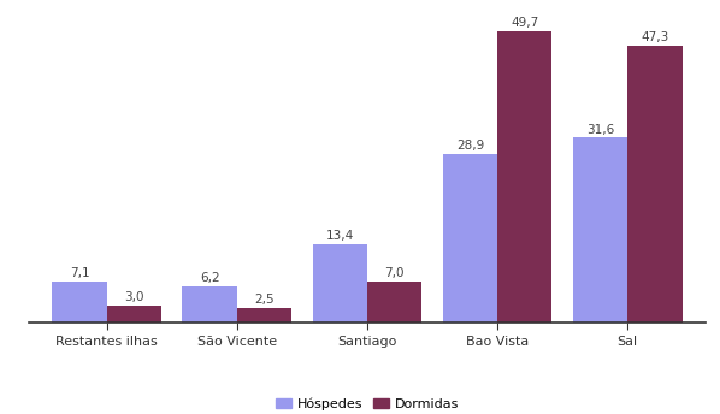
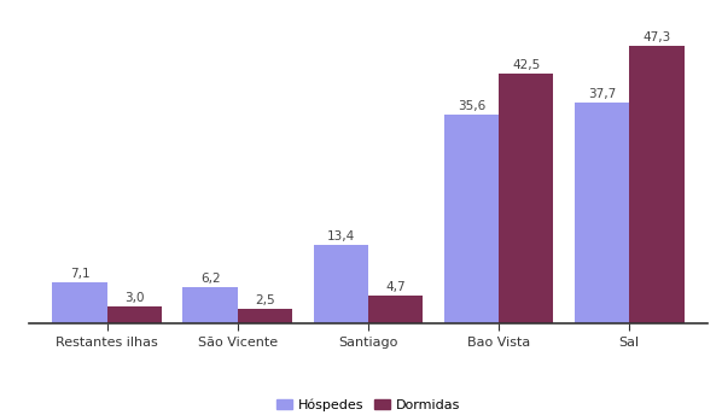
Dormidas/Santiago: 7,0 -> 4,7
Hóspedes/Bao Vista: 28,9 -> 35,6
Dormidas/Bao Vista: 49,7 -> 42,5
Hóspedes/Sal: 31,6 -> 37,7
